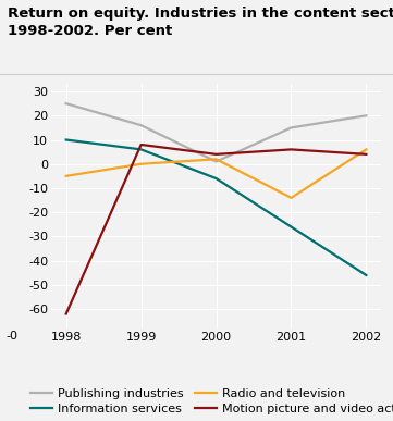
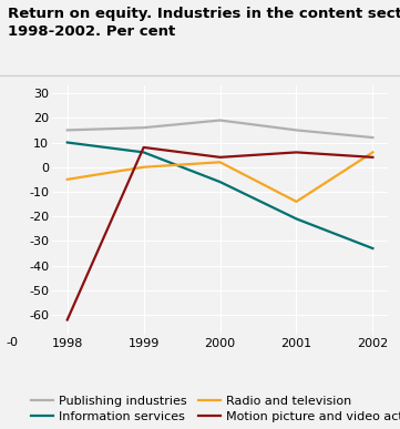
Publishing industries/1998: 25 -> 15
Publishing industries/2000: 1 -> 19
Information services/2001: -26 -> -21
Publishing industries/2002: 20 -> 12
Information services/2002: -46 -> -33
